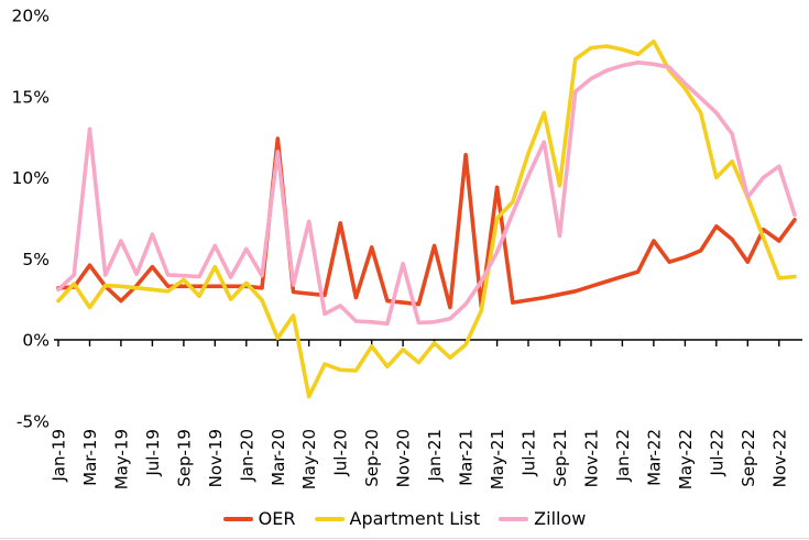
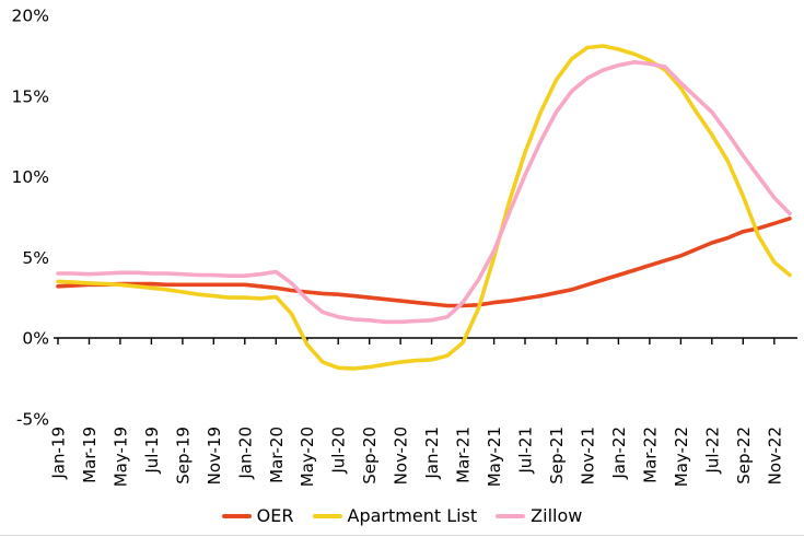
Apartment List/Jan-19: 2.4% -> 3.5%
Zillow/Jan-19: 3.1% -> 4.0%
OER/Mar-19: 4.6% -> 3.3%
Apartment List/Mar-19: 2.0% -> 3.4%
Zillow/Mar-19: 13.0% -> 4.0%
OER/May-19: 2.4% -> 3.4%
Zillow/May-19: 6.1% -> 4.0%
OER/Jul-19: 4.5% -> 3.4%
Zillow/Jul-19: 6.5% -> 4.0%
Apartment List/Sep-19: 3.7% -> 2.9%
Apartment List/Nov-19: 4.5% -> 2.6%
Zillow/Nov-19: 5.8% -> 3.9%
Apartment List/Jan-20: 3.5% -> 2.5%
Zillow/Jan-20: 5.6% -> 3.9%
OER/Mar-20: 12.4% -> 3.1%
Apartment List/Mar-20: 0.1% -> 2.5%
Zillow/Mar-20: 11.6% -> 4.1%
Apartment List/May-20: -3.5% -> -0.4%
Zillow/May-20: 7.3% -> 2.4%
OER/Jul-20: 7.2% -> 2.7%
Zillow/Jul-20: 2.1% -> 1.3%
OER/Sep-20: 5.7% -> 2.5%
Apartment List/Sep-20: -0.4% -> -1.8%
Apartment List/Nov-20: -0.6% -> -1.5%
Zillow/Nov-20: 4.7% -> 1.0%
OER/Jan-21: 5.8% -> 2.1%
Apartment List/Jan-21: -0.2% -> -1.4%
OER/Mar-21: 11.4% -> 2.0%
OER/May-21: 9.4% -> 2.2%
Apartment List/May-21: 7.5% -> 5.0%
Apartment List/Sep-21: 9.5% -> 16.0%
Zillow/Sep-21: 6.4% -> 14.0%
OER/Mar-22: 6.1% -> 4.5%
Apartment List/Mar-22: 18.4% -> 17.2%
OER/Jul-22: 7.0% -> 5.9%
Apartment List/Jul-22: 10.0% -> 12.6%
OER/Sep-22: 4.8% -> 6.6%
Zillow/Sep-22: 8.8% -> 11.3%
OER/Nov-22: 6.1% -> 7.1%
Apartment List/Nov-22: 3.8% -> 4.7%
Zillow/Nov-22: 10.7% -> 8.7%
